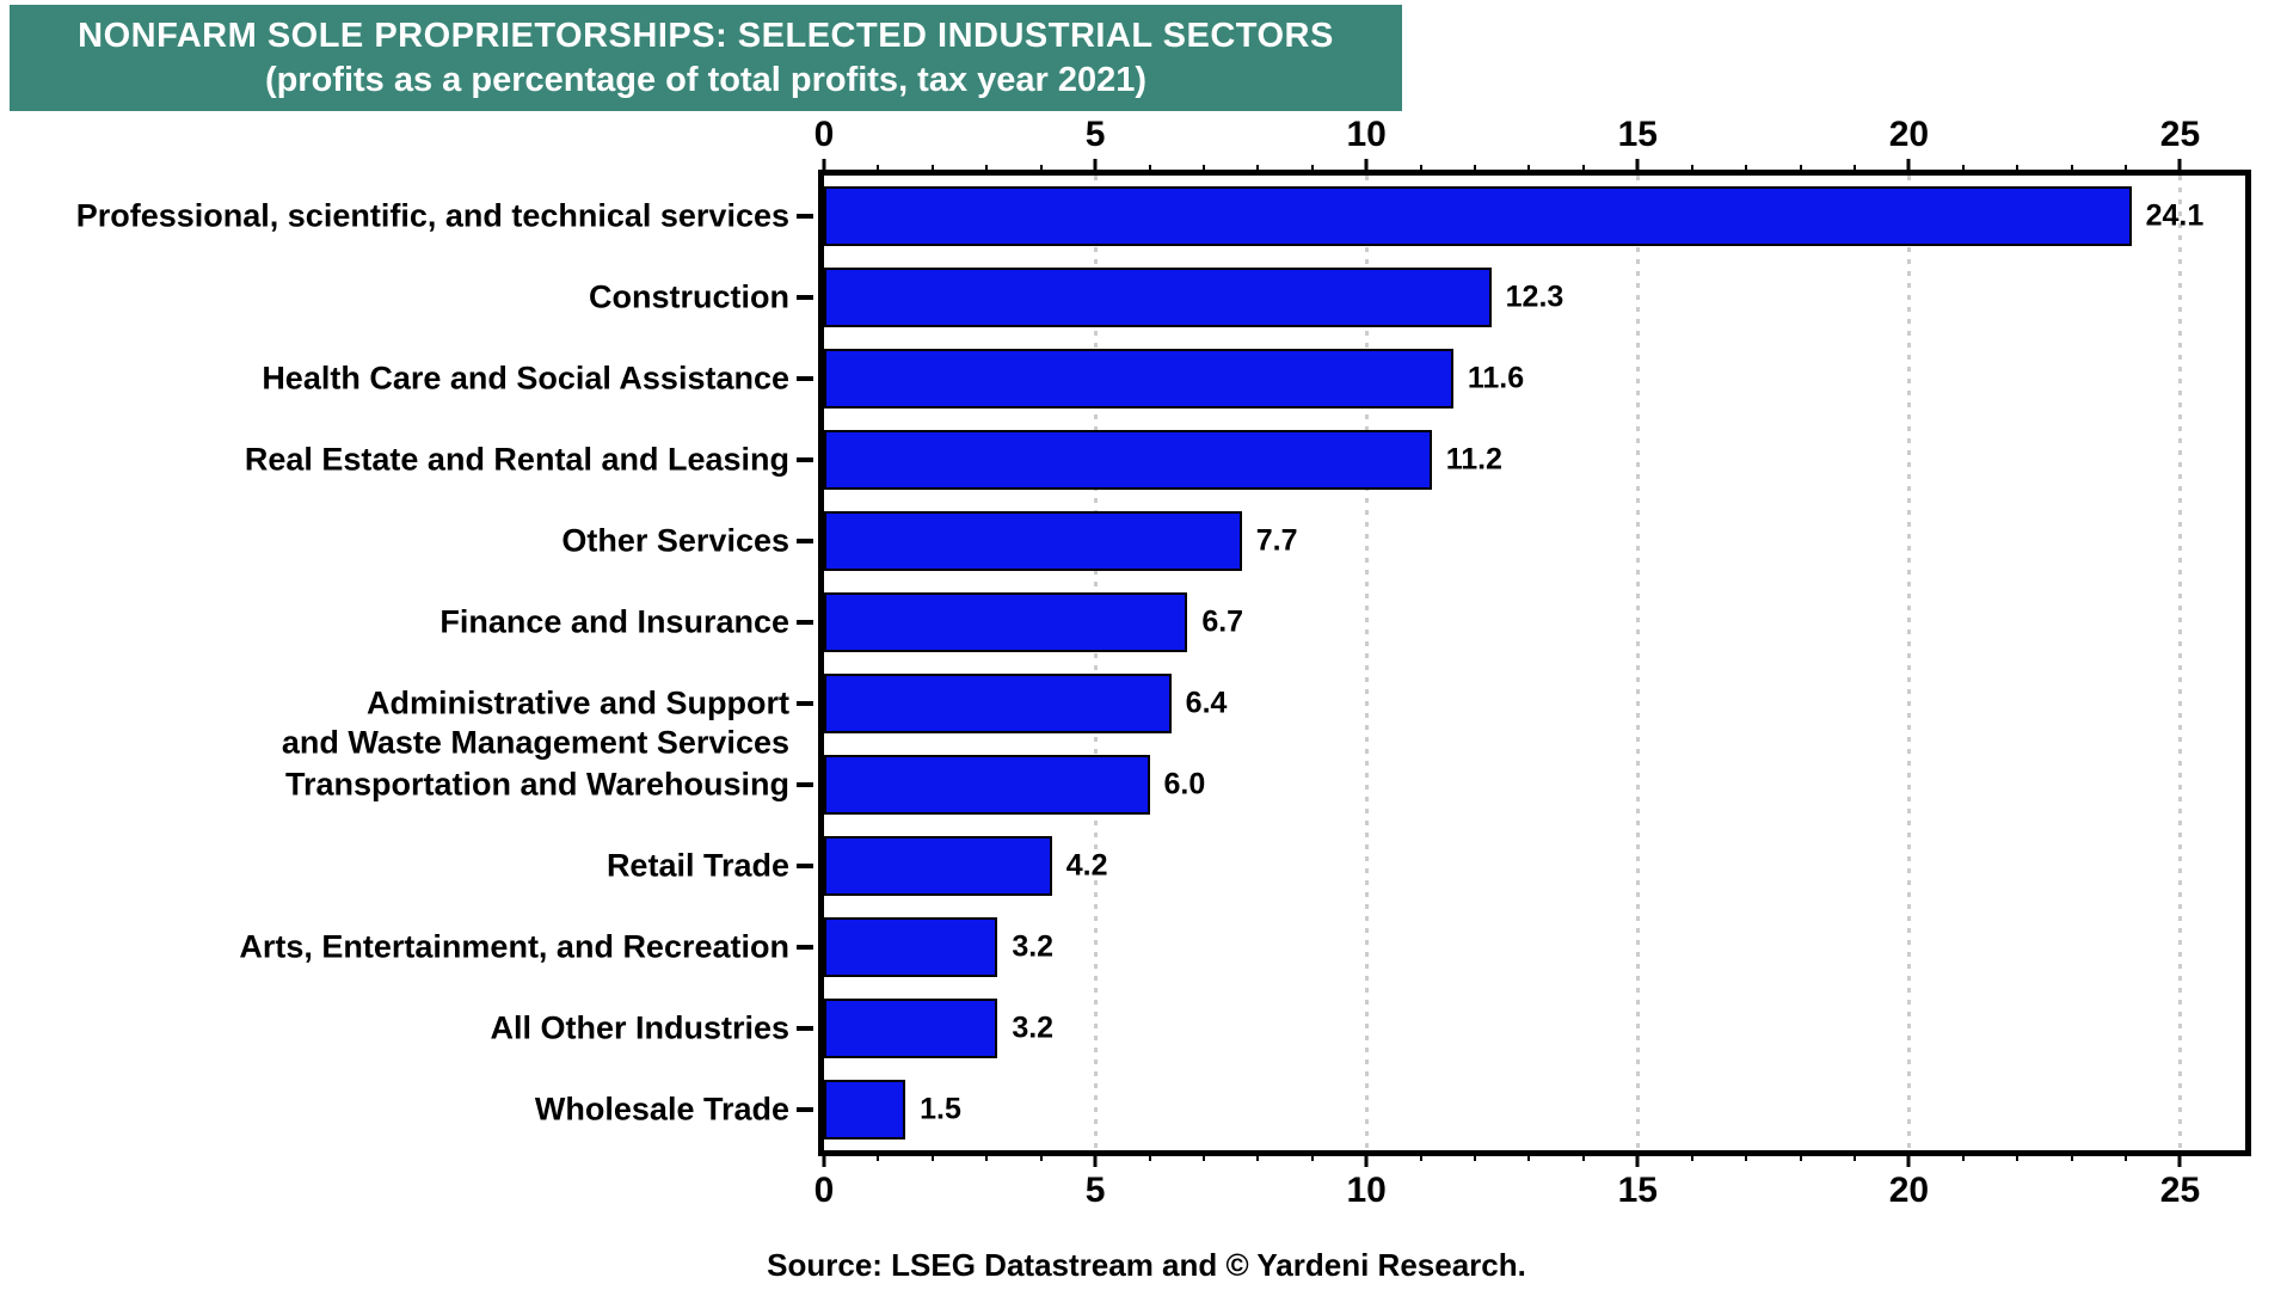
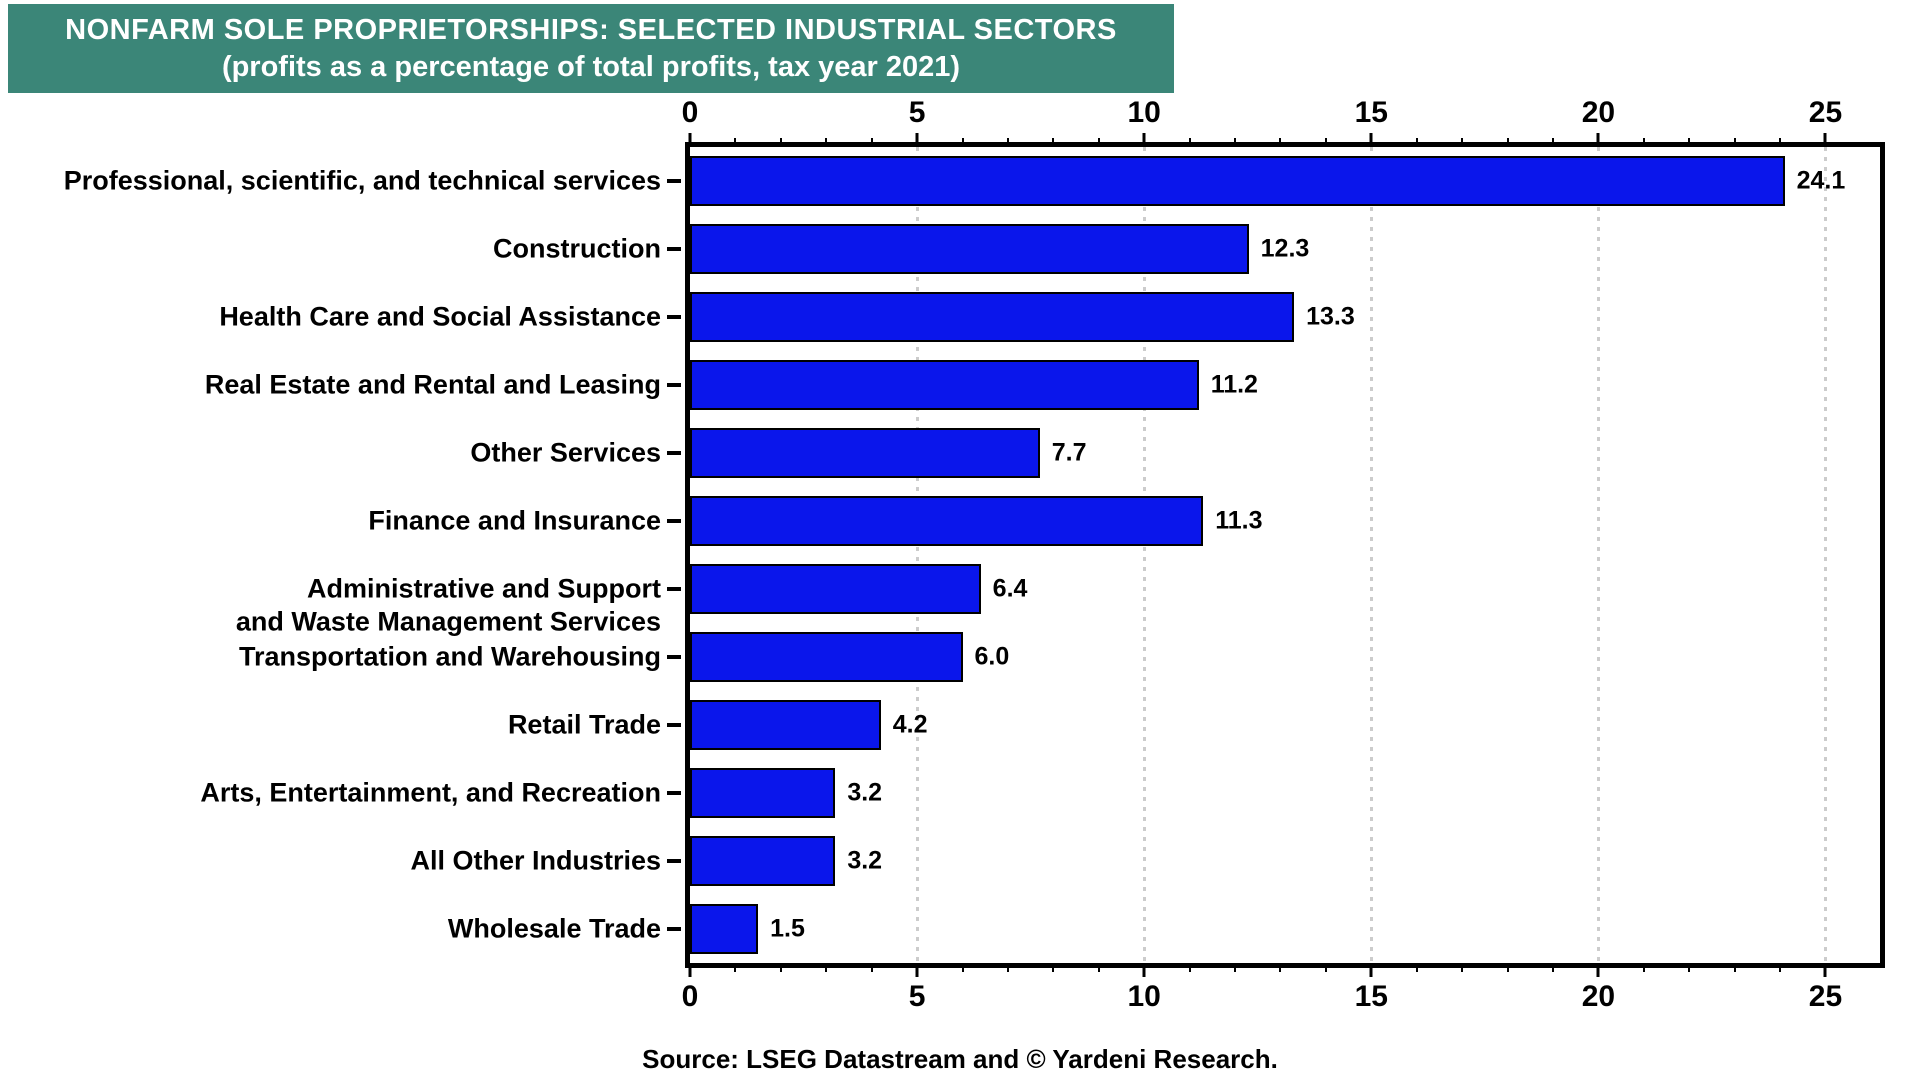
Health Care and Social Assistance: 11.6 -> 13.3
Finance and Insurance: 6.7 -> 11.3
